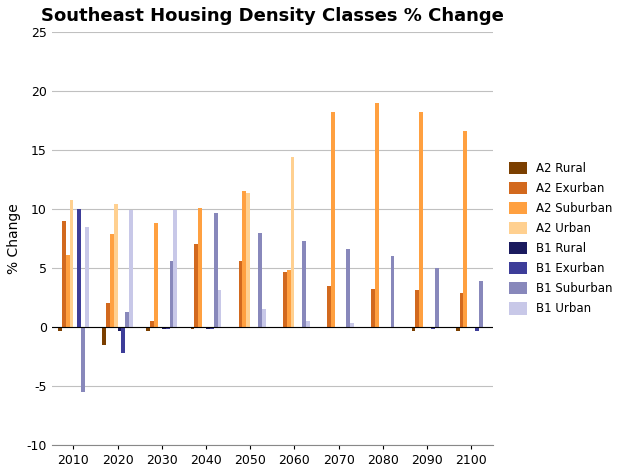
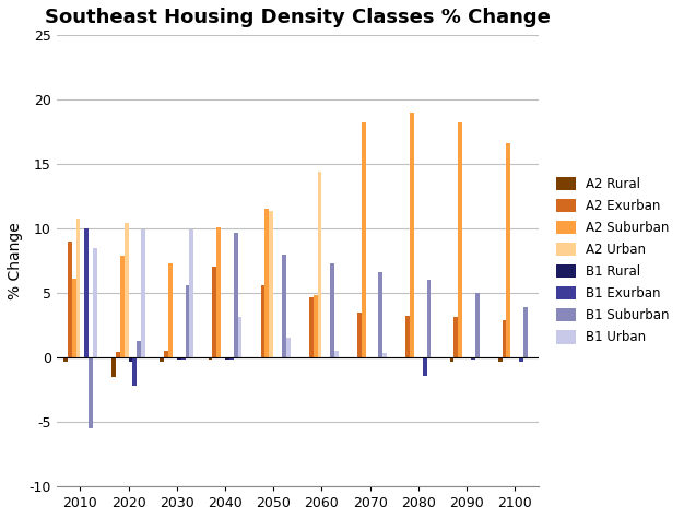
A2 Exurban/2020: 2.0 -> 0.4
A2 Suburban/2030: 8.8 -> 7.3
B1 Exurban/2080: -0.1 -> -1.4
